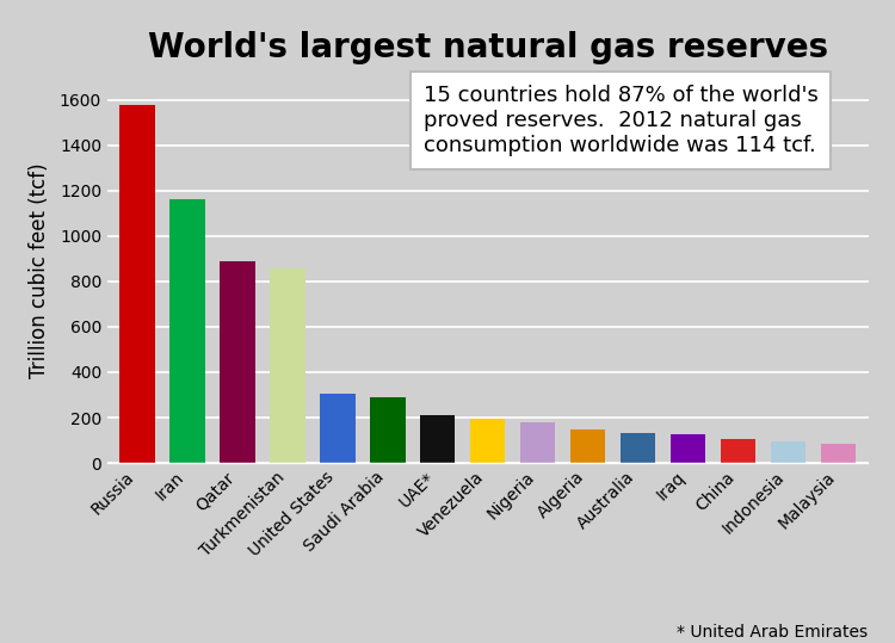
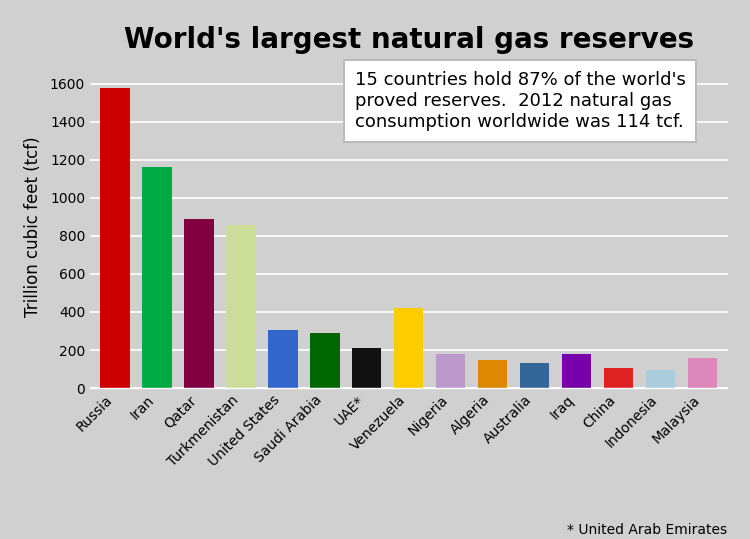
Venezuela: 200 -> 420
Iraq: 130 -> 180
Malaysia: 80 -> 160
